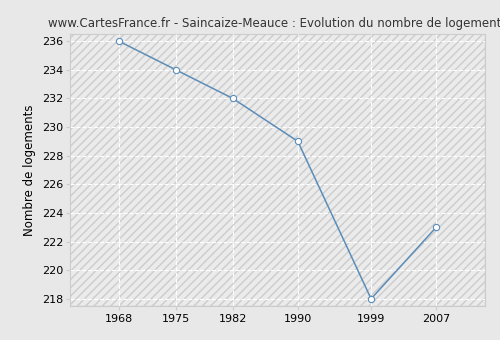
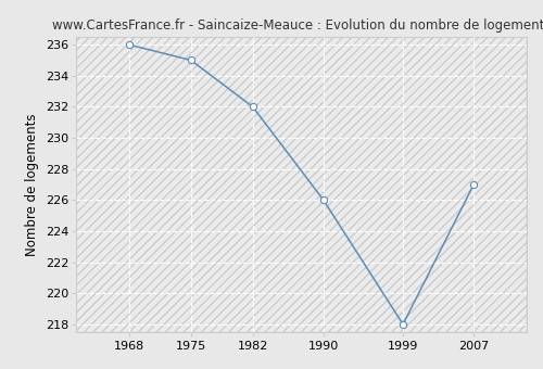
1975: 234 -> 235
1990: 229 -> 226
2007: 223 -> 227
